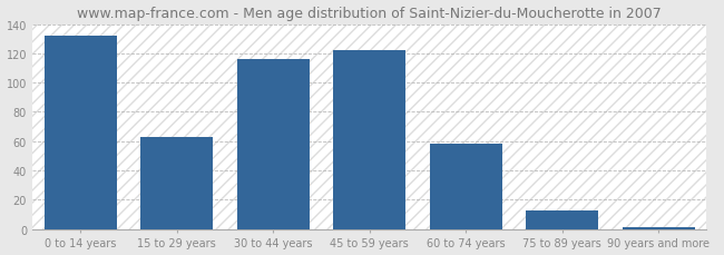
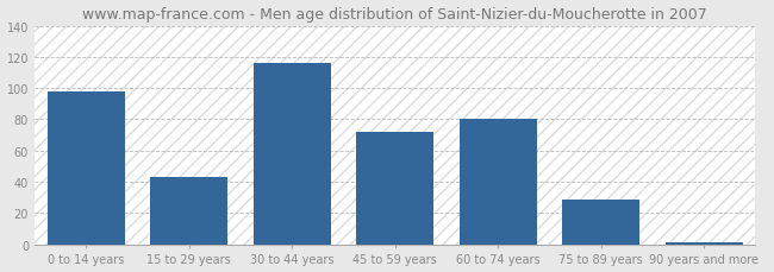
0 to 14 years: 132 -> 98
15 to 29 years: 63 -> 43
45 to 59 years: 122 -> 72
60 to 74 years: 58 -> 80
75 to 89 years: 13 -> 29
